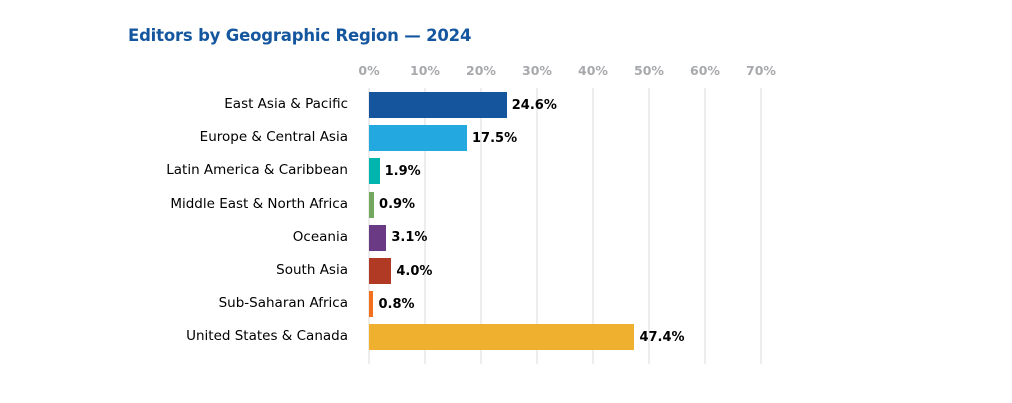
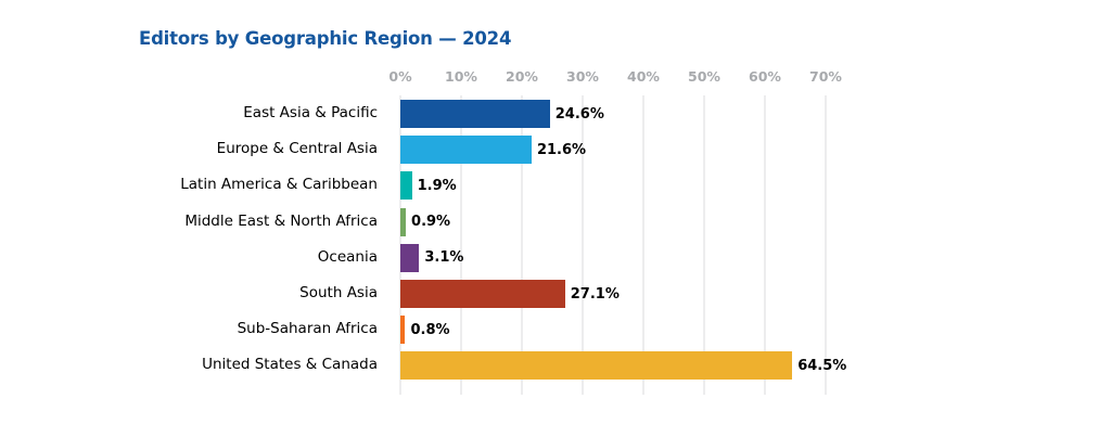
Europe & Central Asia: 17.5% -> 21.6%
South Asia: 4.0% -> 27.1%
United States & Canada: 47.4% -> 64.5%
